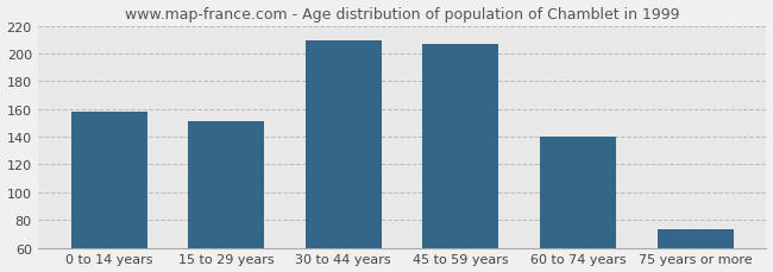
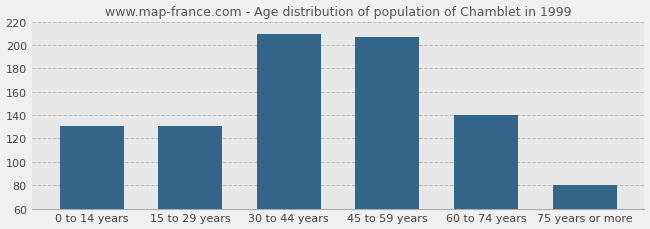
0 to 14 years: 158 -> 131
15 to 29 years: 151 -> 131
75 years or more: 73 -> 80
